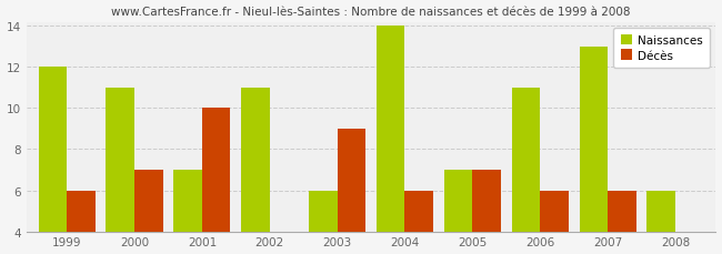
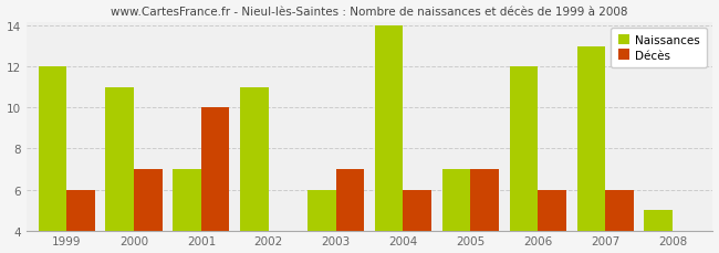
Décès/2003: 9 -> 7
Naissances/2006: 11 -> 12
Naissances/2008: 6 -> 5
